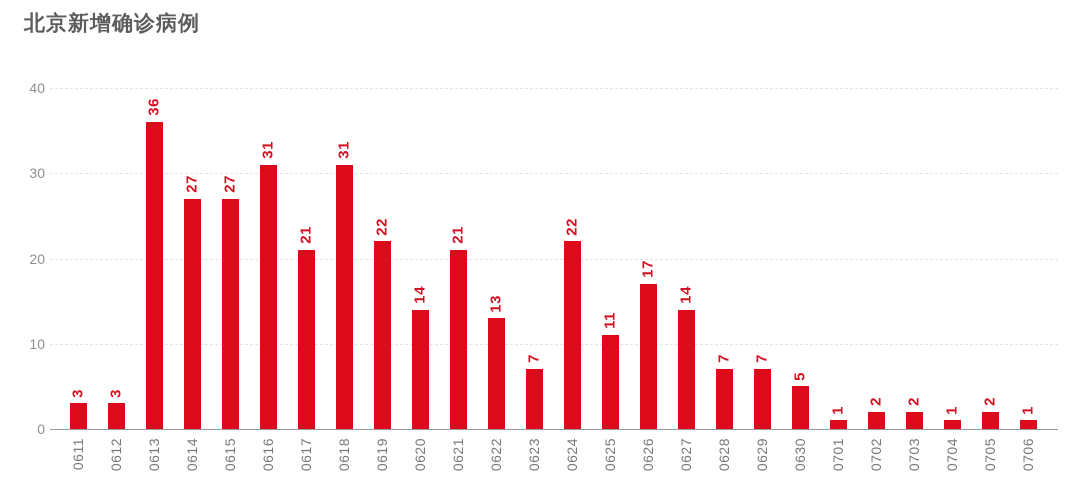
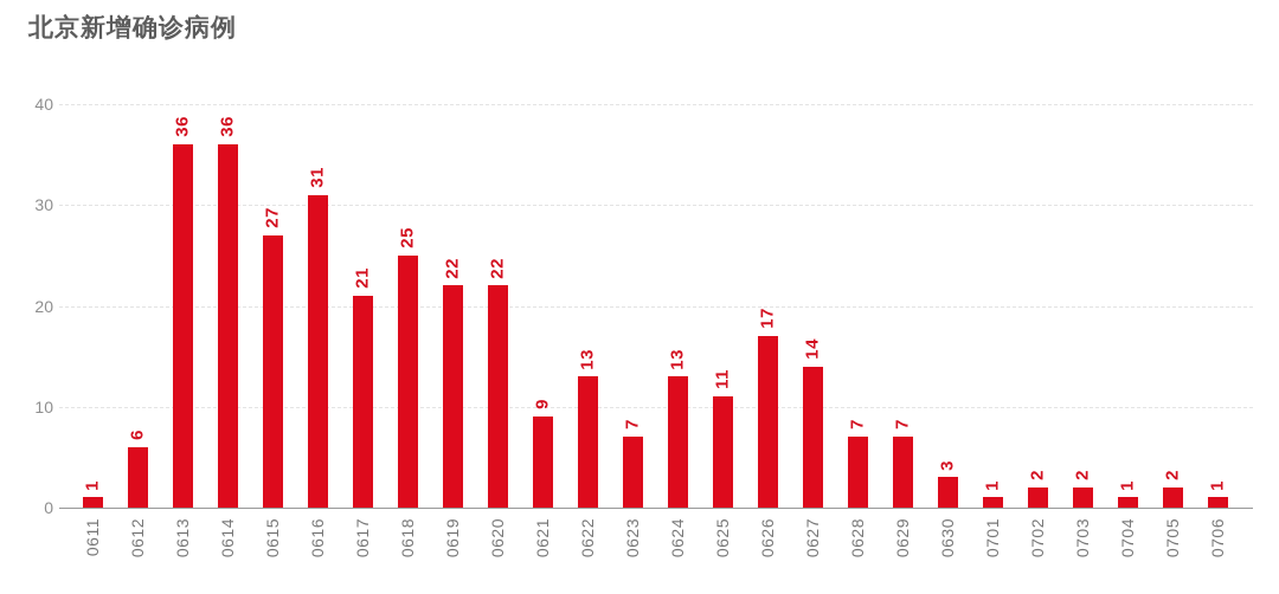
0611: 3 -> 1
0612: 3 -> 6
0614: 27 -> 36
0618: 31 -> 25
0620: 14 -> 22
0621: 21 -> 9
0624: 22 -> 13
0630: 5 -> 3
